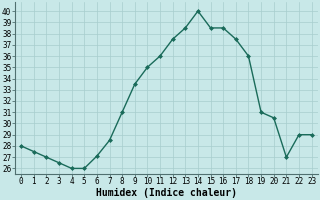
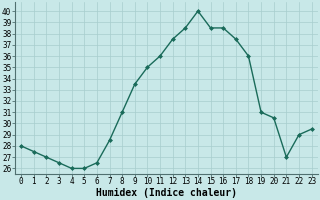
6: 27.1 -> 26.5
23: 29.0 -> 29.5
